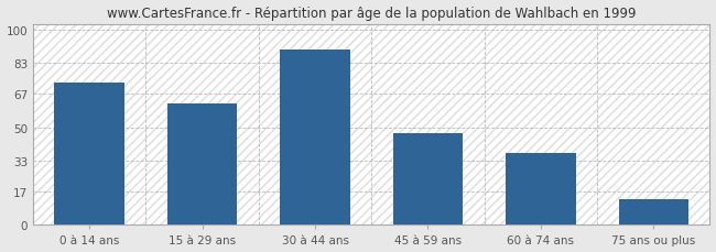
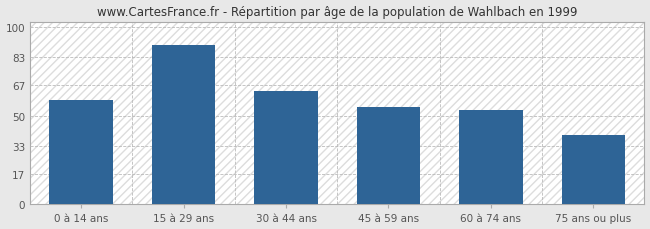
0 à 14 ans: 73 -> 59
15 à 29 ans: 62 -> 90
30 à 44 ans: 90 -> 64
45 à 59 ans: 47 -> 55
60 à 74 ans: 37 -> 53
75 ans ou plus: 13 -> 39
